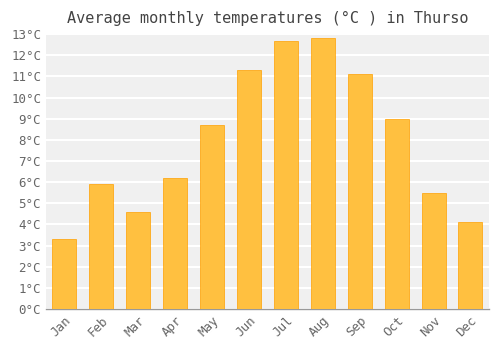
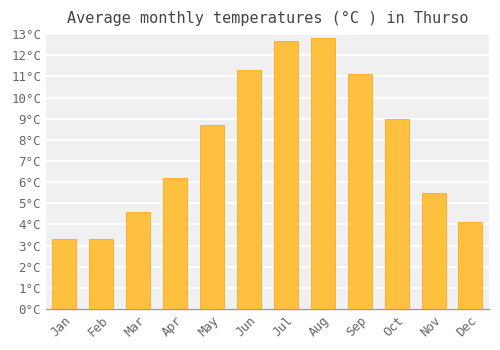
Feb: 5.9°C -> 3.3°C
